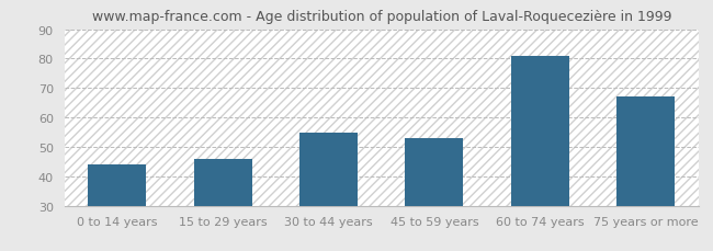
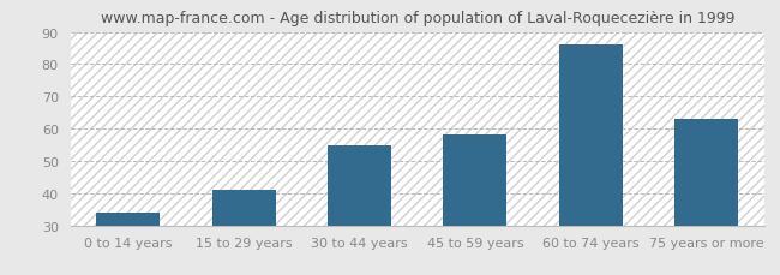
0 to 14 years: 44 -> 34
15 to 29 years: 46 -> 41
45 to 59 years: 53 -> 58
60 to 74 years: 81 -> 86
75 years or more: 67 -> 63
